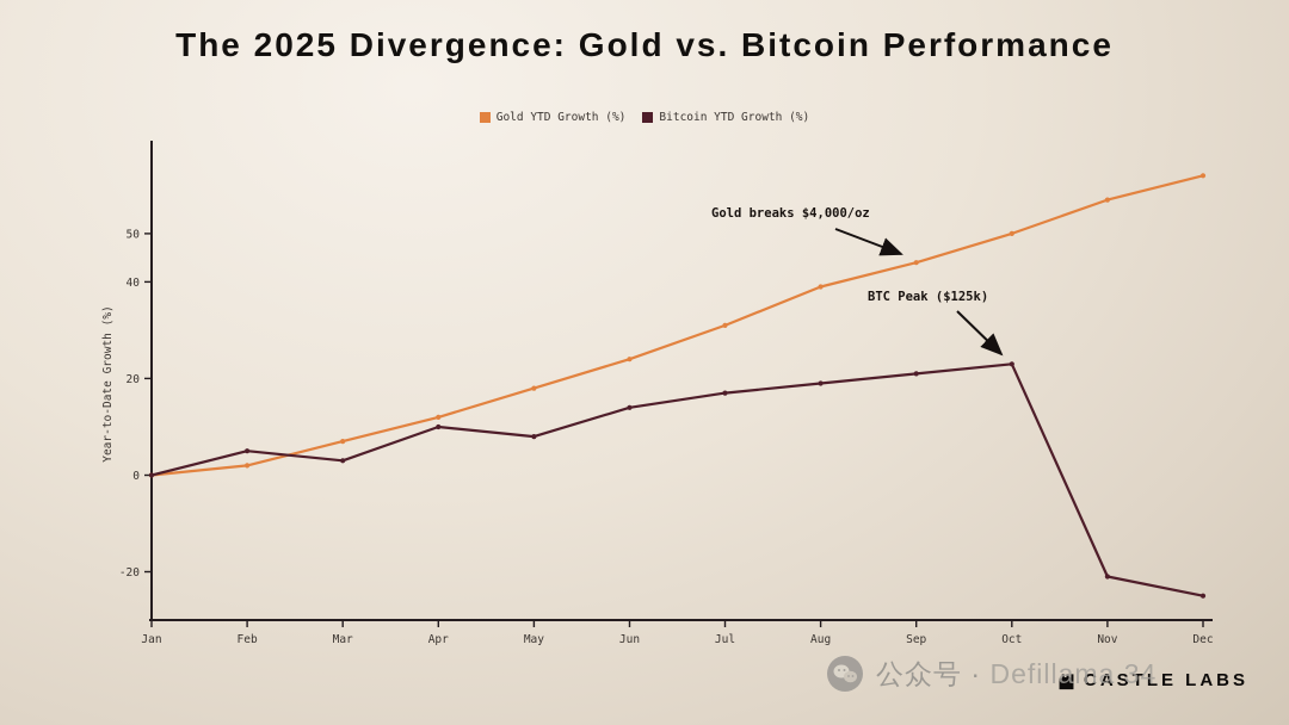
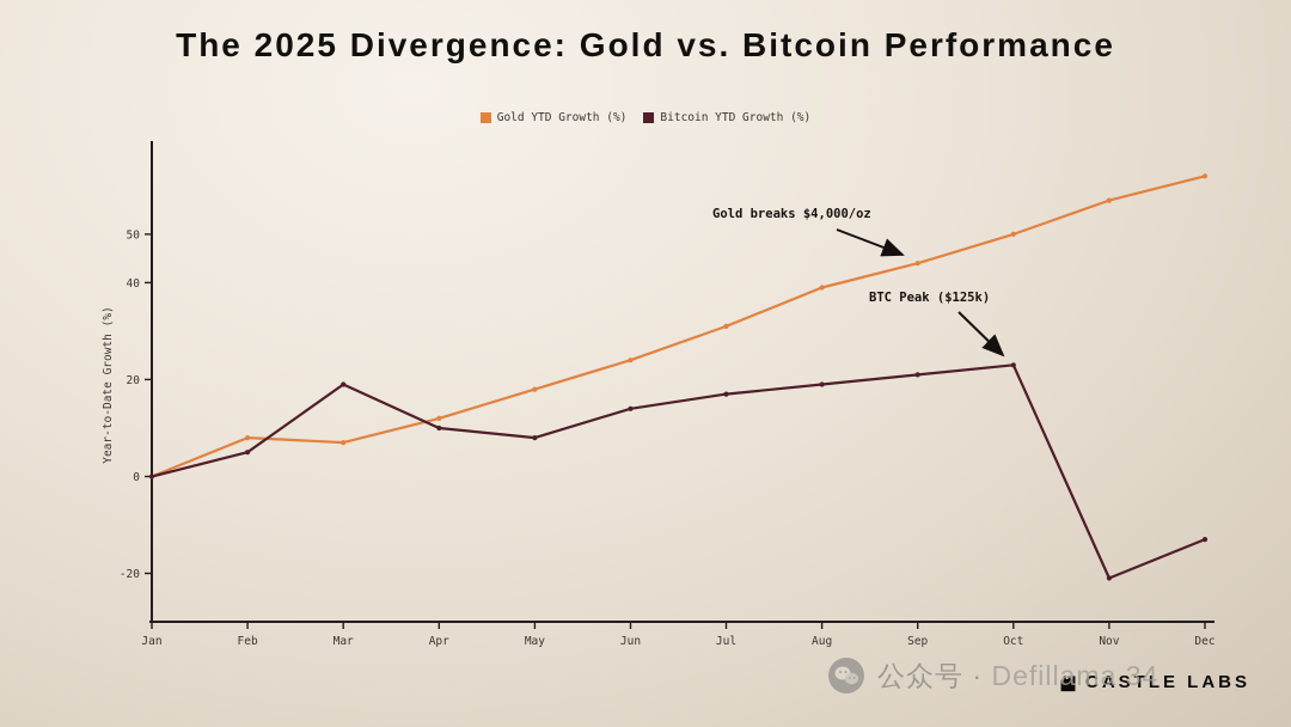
Gold YTD Growth (%)/Feb: 2 -> 8
Bitcoin YTD Growth (%)/Mar: 3 -> 19
Bitcoin YTD Growth (%)/Dec: -25 -> -13
